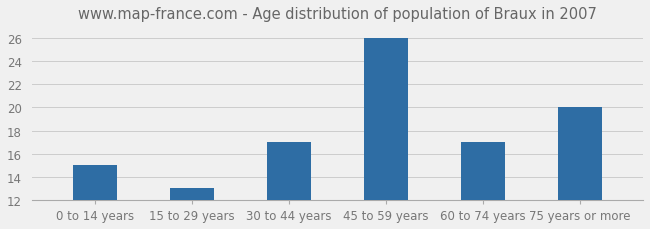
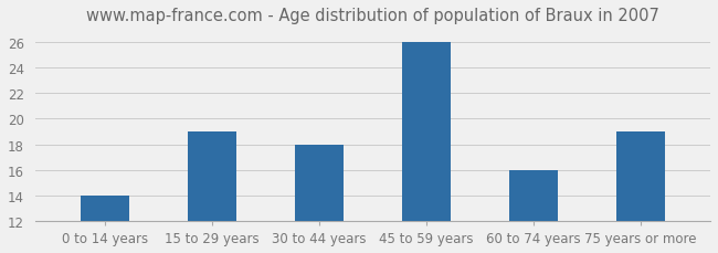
0 to 14 years: 15 -> 14
15 to 29 years: 13 -> 19
30 to 44 years: 17 -> 18
60 to 74 years: 17 -> 16
75 years or more: 20 -> 19
